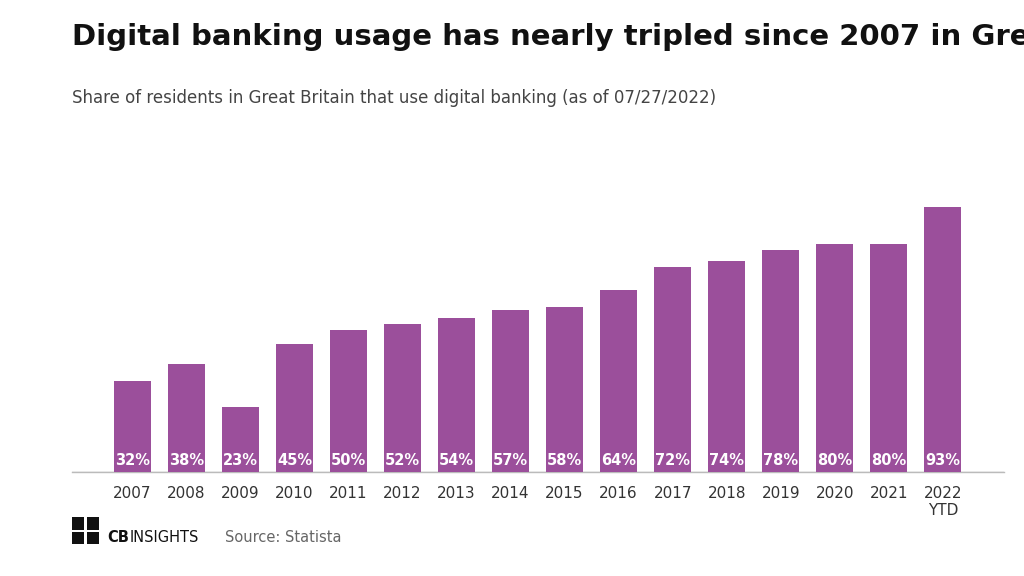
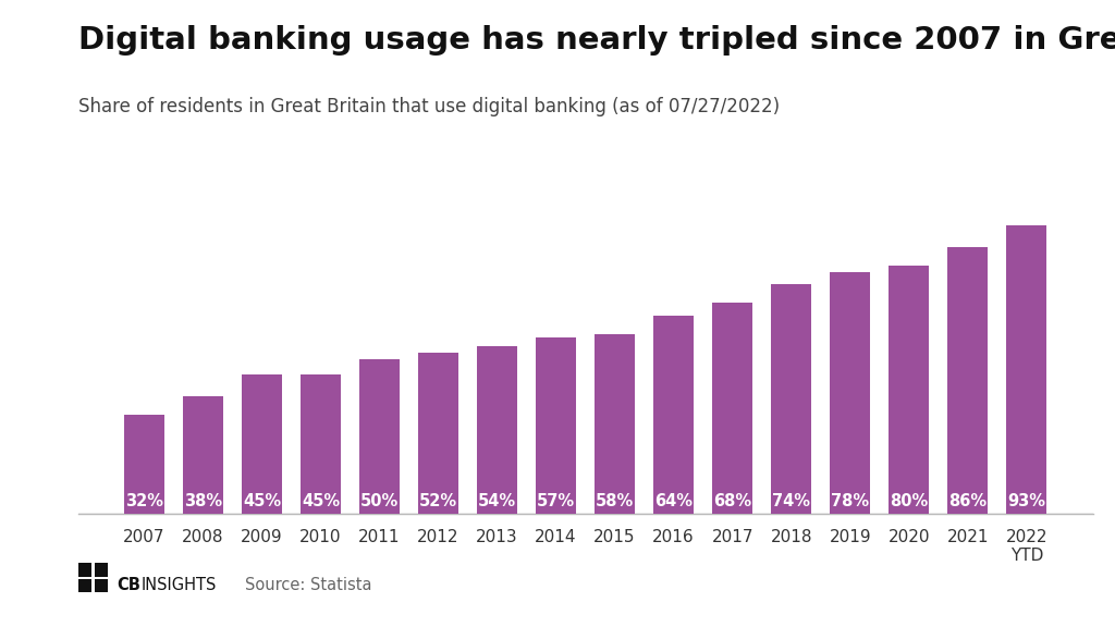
2009: 23% -> 45%
2017: 72% -> 68%
2021: 80% -> 86%
